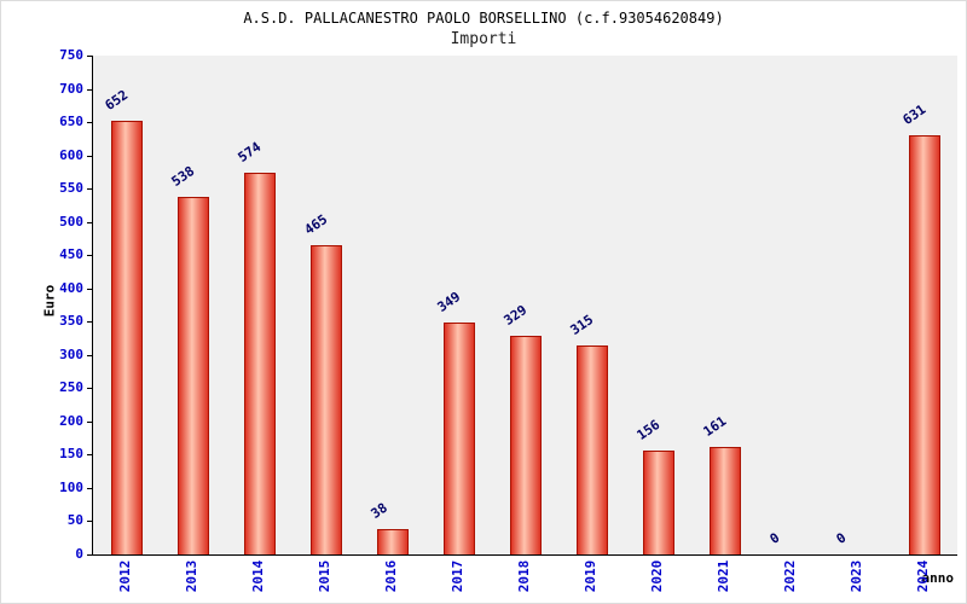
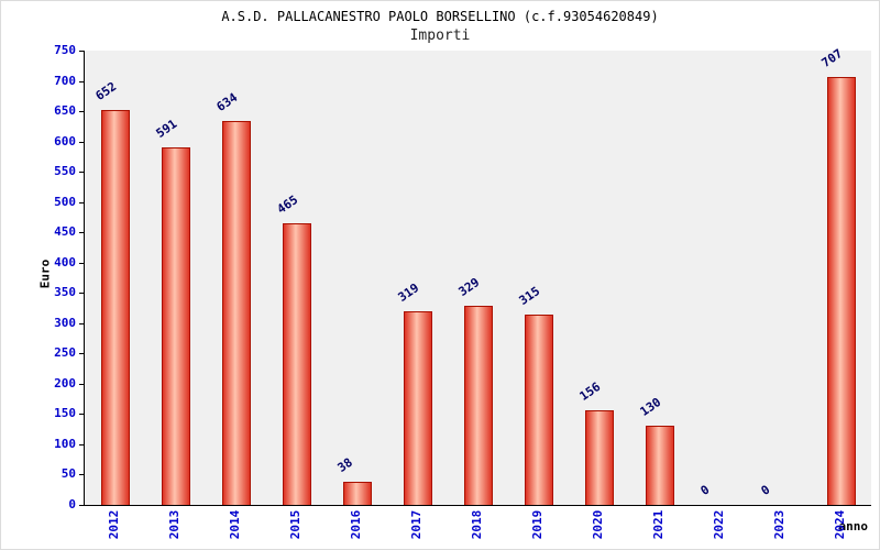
2013: 538 -> 591
2014: 574 -> 634
2017: 349 -> 319
2021: 161 -> 130
2024: 631 -> 707
